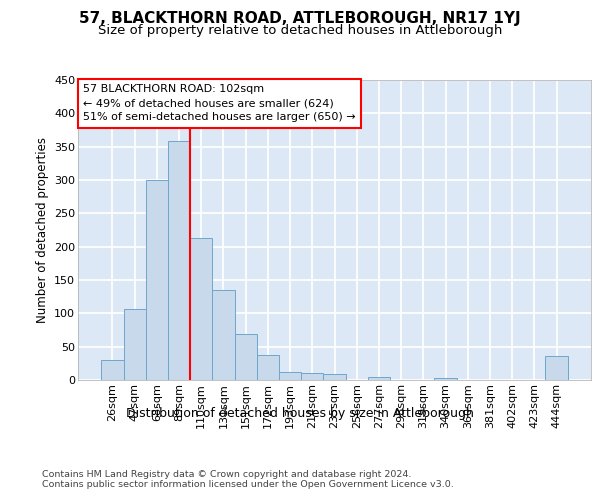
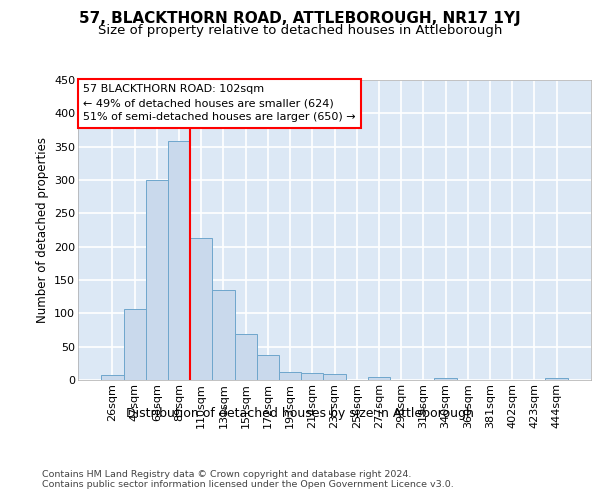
26sqm: 30 -> 8
444sqm: 36 -> 3
